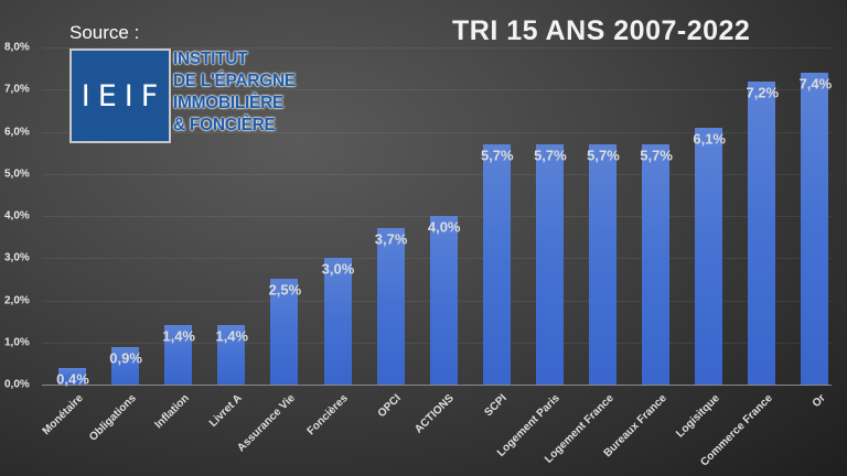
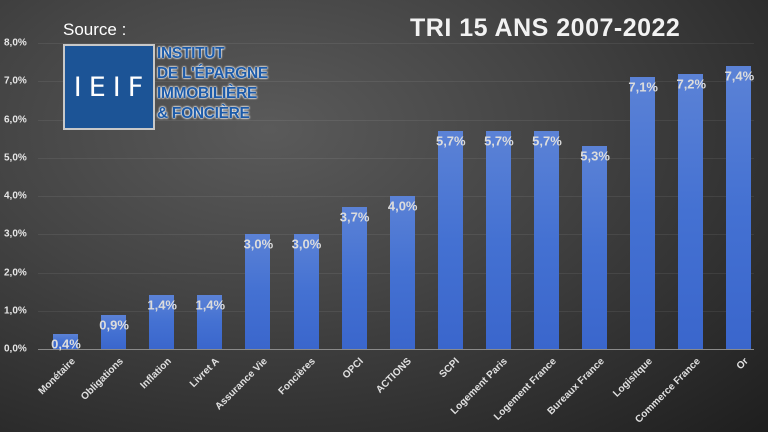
Assurance Vie: 2,5% -> 3,0%
Bureaux France: 5,7% -> 5,3%
Logisitque: 6,1% -> 7,1%
